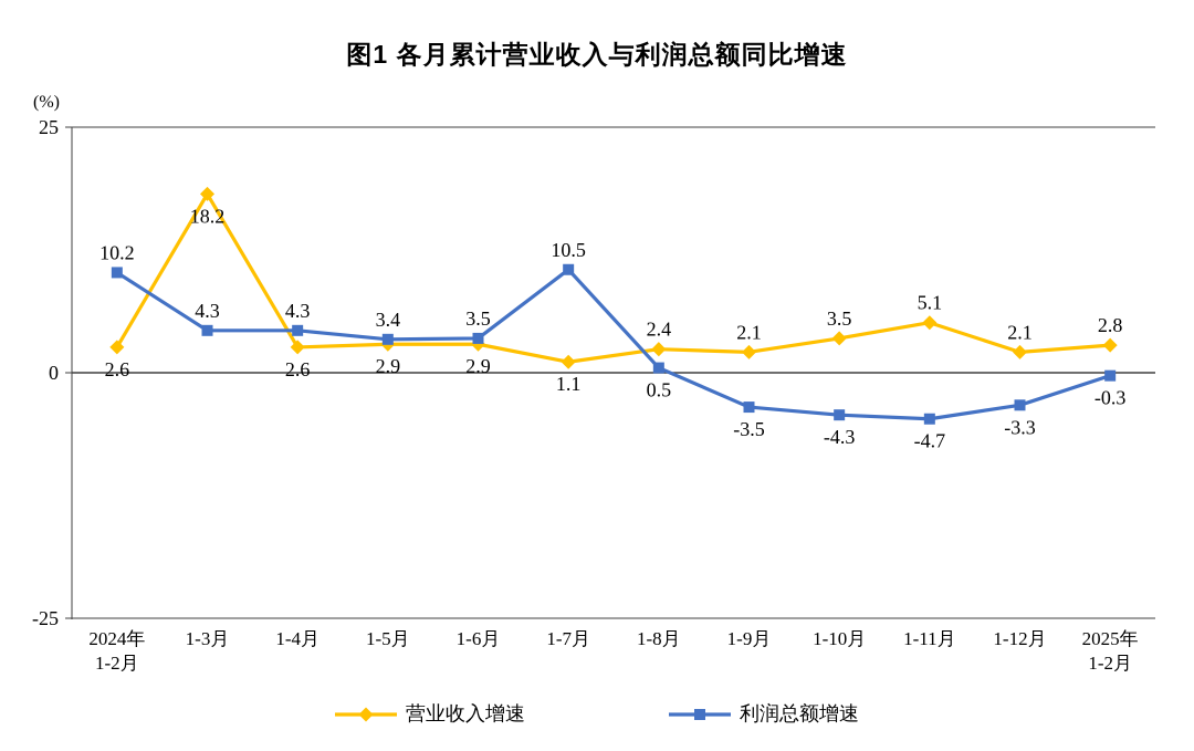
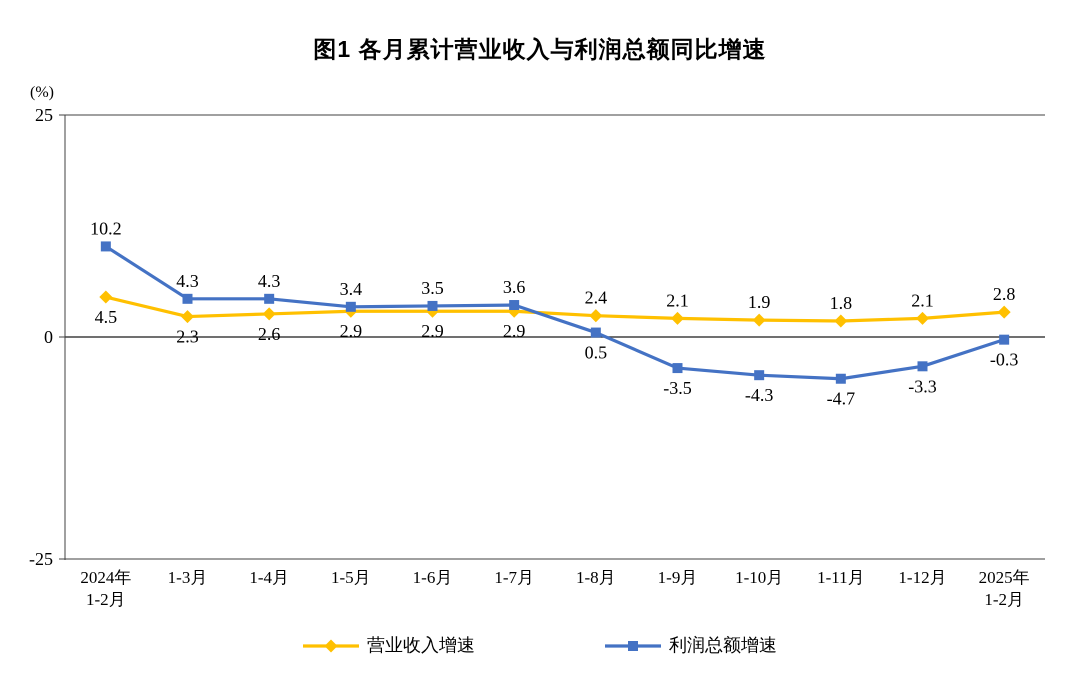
营业收入增速/2024年 1-2月: 2.6 -> 4.5
营业收入增速/1-3月: 18.2 -> 2.3
营业收入增速/1-7月: 1.1 -> 2.9
利润总额增速/1-7月: 10.5 -> 3.6
营业收入增速/1-10月: 3.5 -> 1.9
营业收入增速/1-11月: 5.1 -> 1.8
